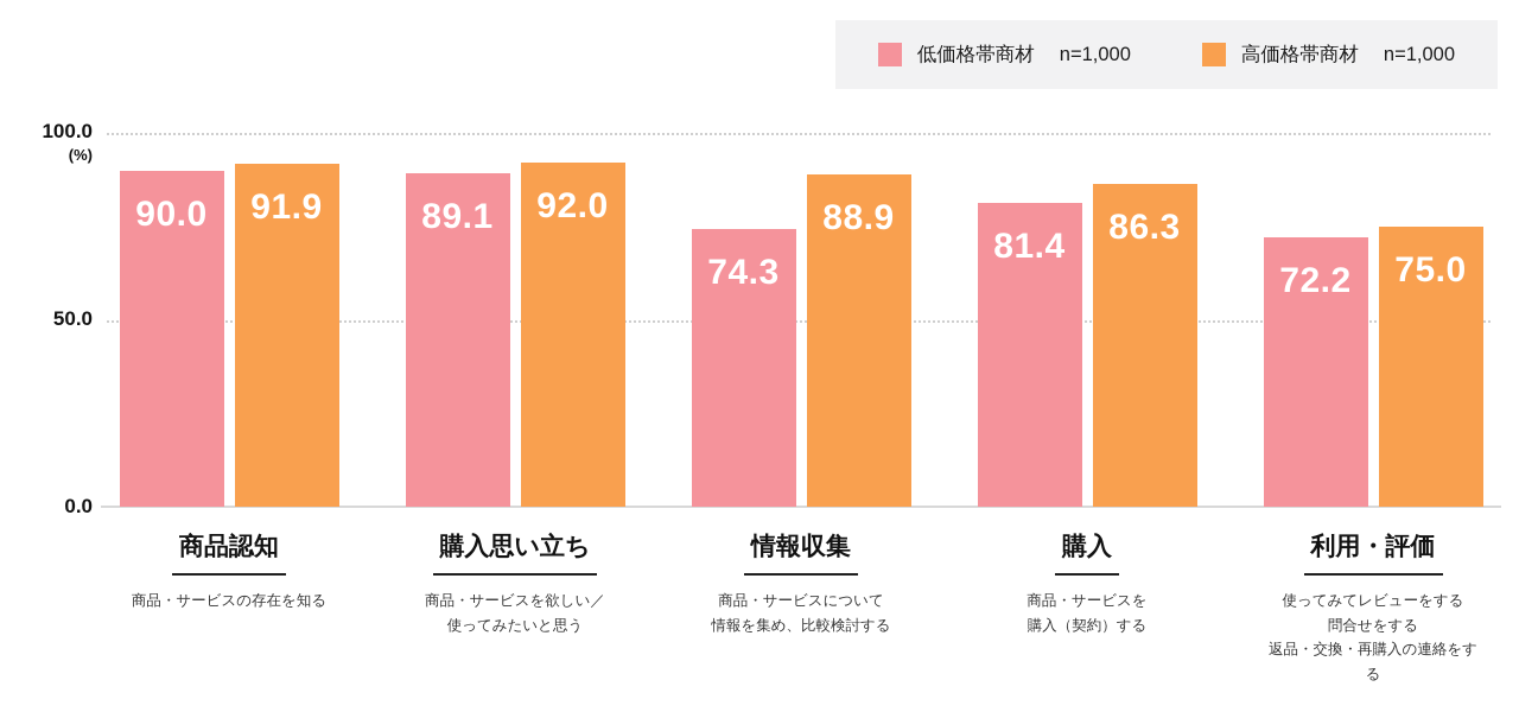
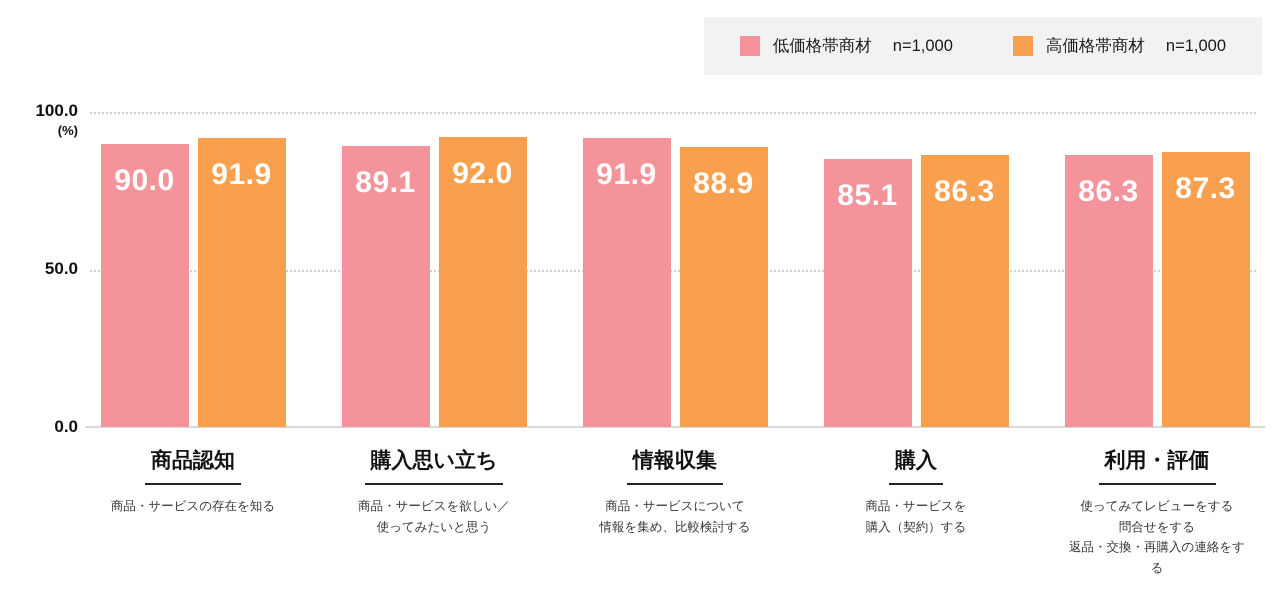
低価格帯商材 n=1,000/情報収集: 74.3 -> 91.9
低価格帯商材 n=1,000/購入: 81.4 -> 85.1
低価格帯商材 n=1,000/利用・評価: 72.2 -> 86.3
高価格帯商材 n=1,000/利用・評価: 75.0 -> 87.3
